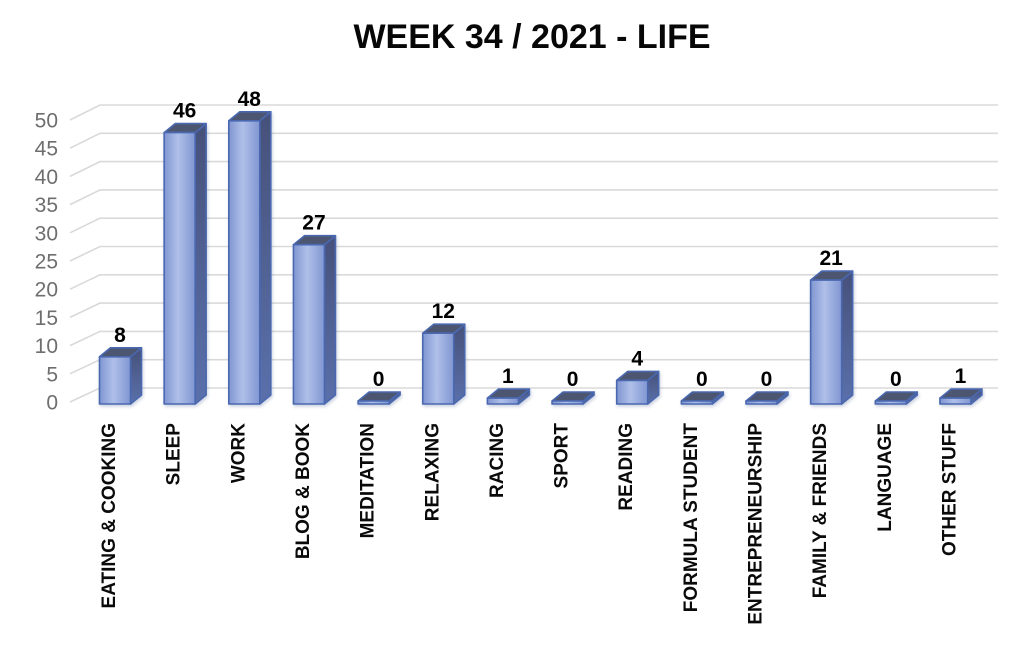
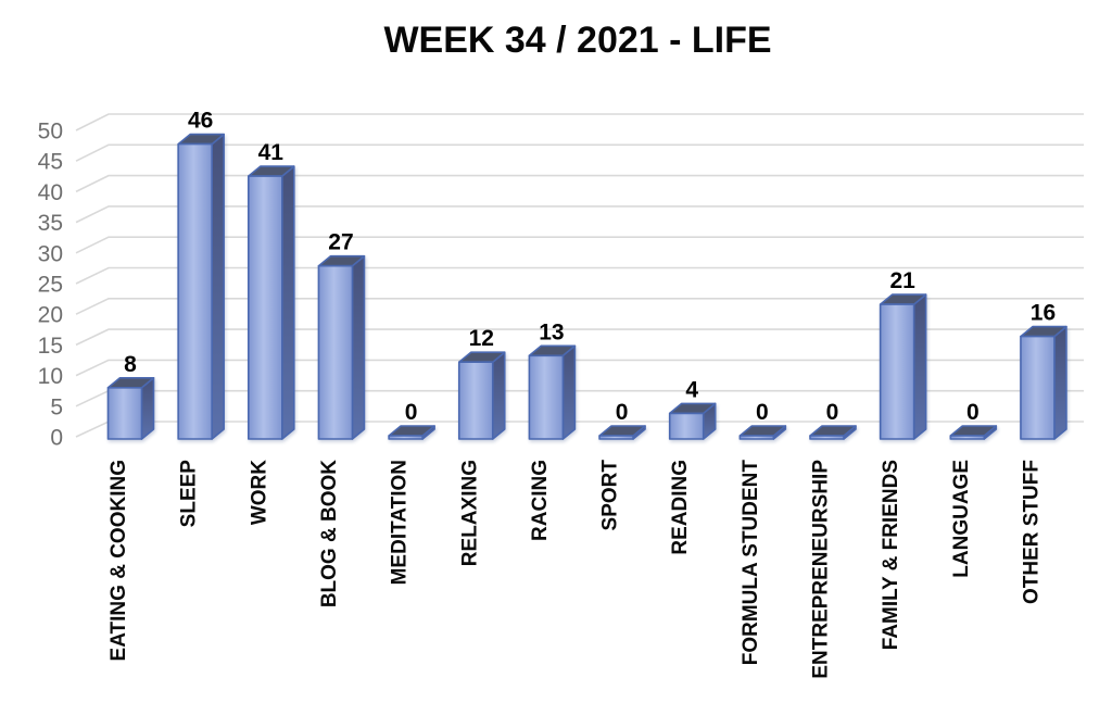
WORK: 48 -> 41
RACING: 1 -> 13
OTHER STUFF: 1 -> 16
